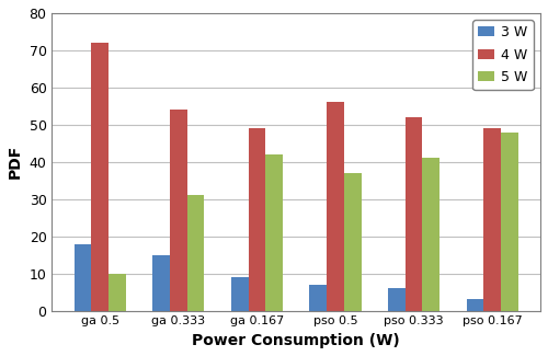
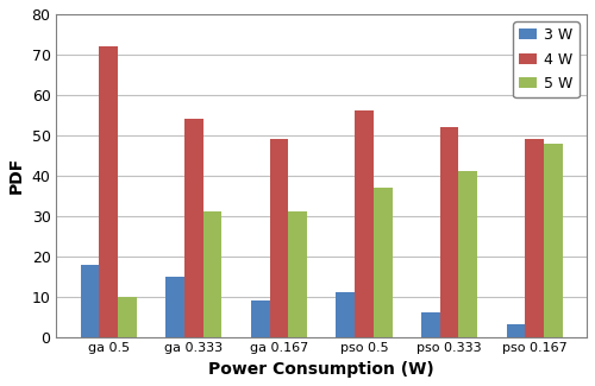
5 W/ga 0.167: 42 -> 31
3 W/pso 0.5: 7 -> 11
